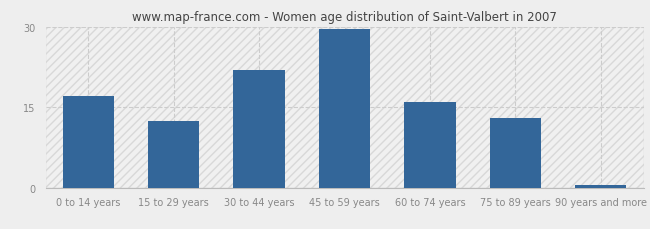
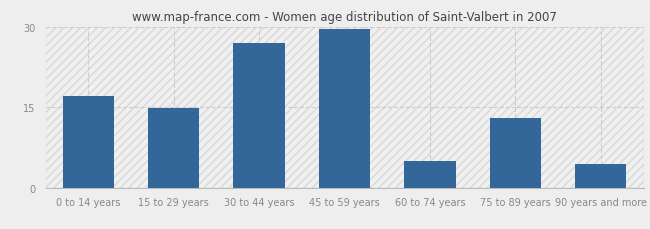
15 to 29 years: 12.5 -> 14.8
30 to 44 years: 22.0 -> 27.0
60 to 74 years: 16.0 -> 5.0
90 years and more: 0.5 -> 4.4
